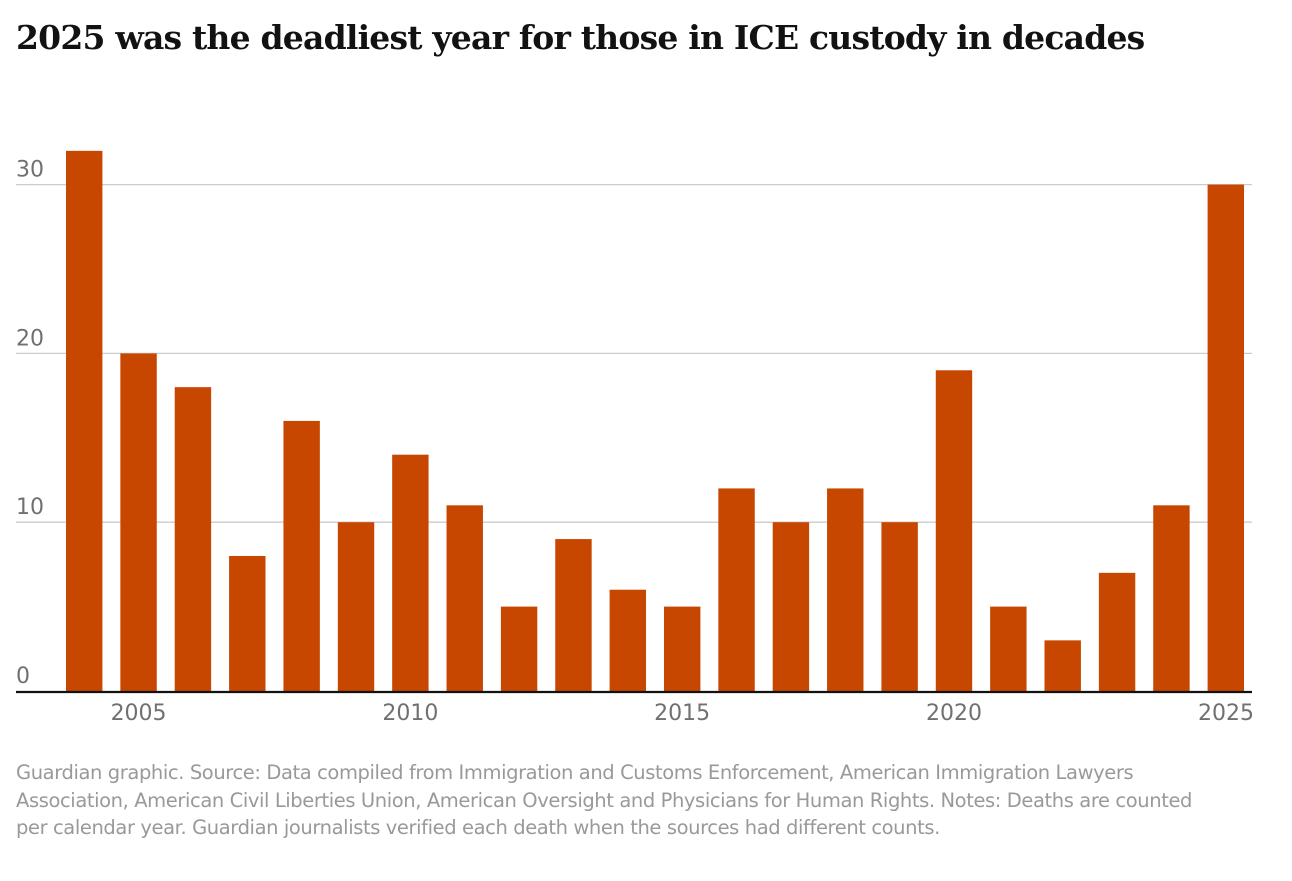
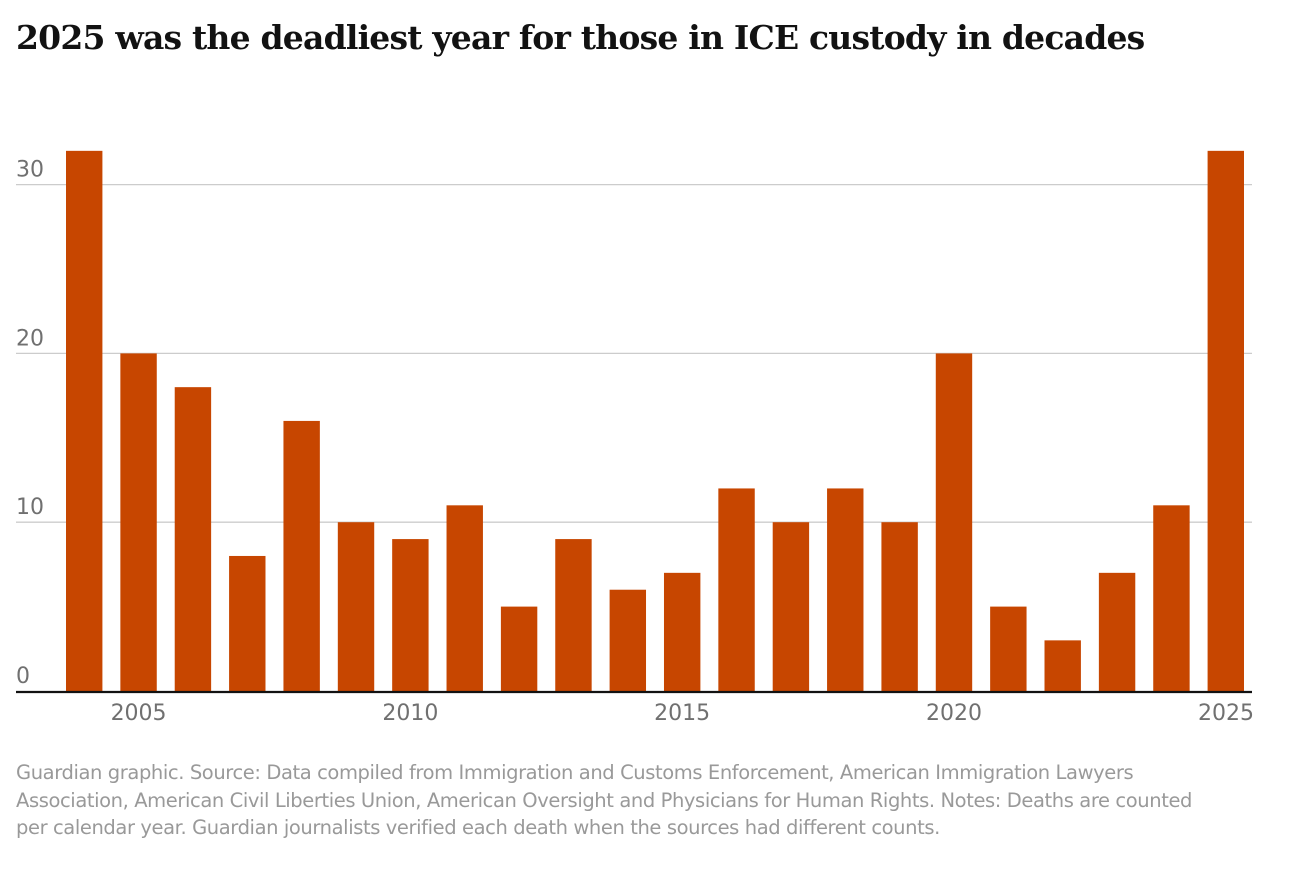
2010: 14 -> 9
2015: 5 -> 7
2020: 19 -> 20
2025: 30 -> 32
